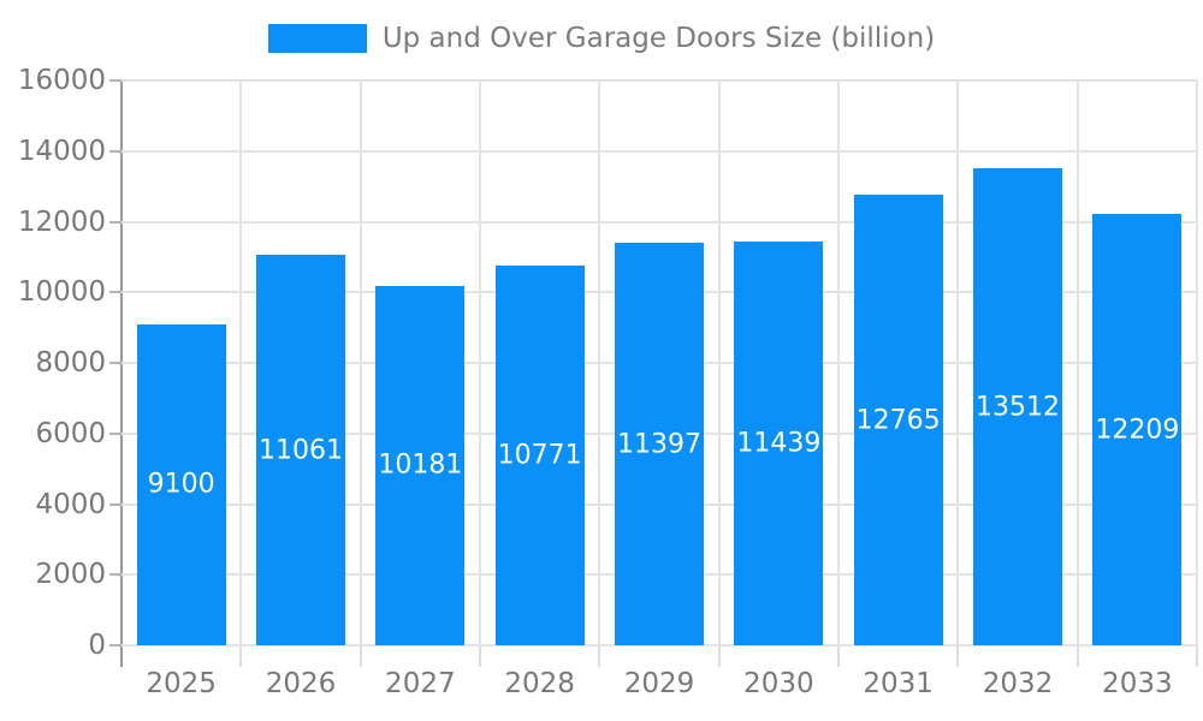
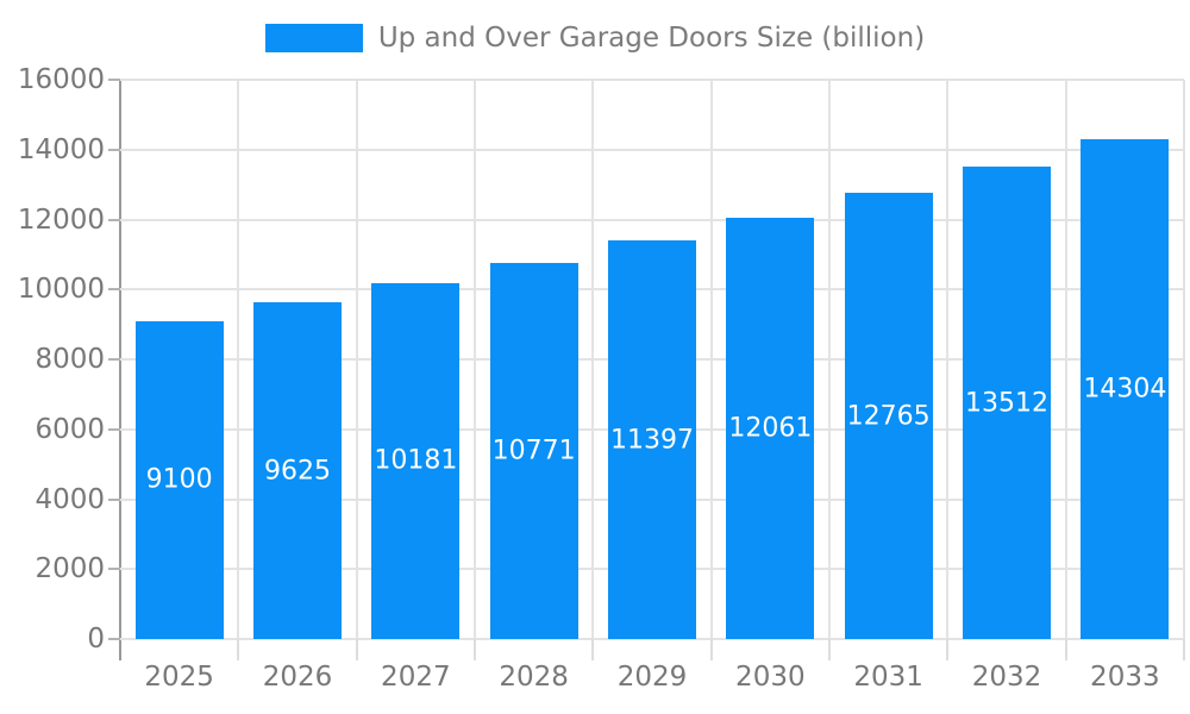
2026: 11061 -> 9625
2030: 11439 -> 12061
2033: 12209 -> 14304
